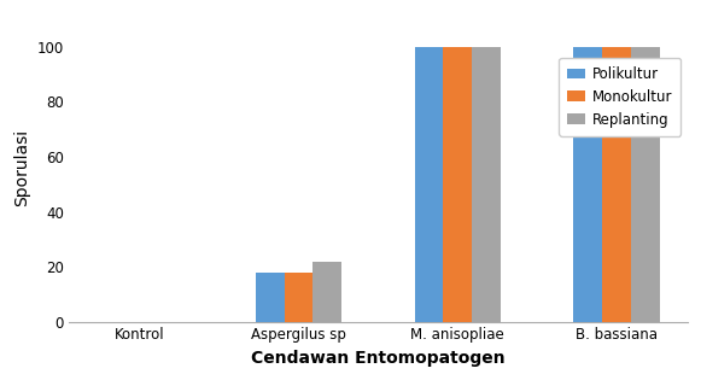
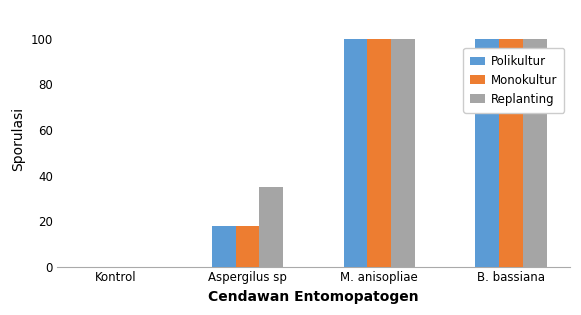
Replanting/Aspergilus sp: 22 -> 35
